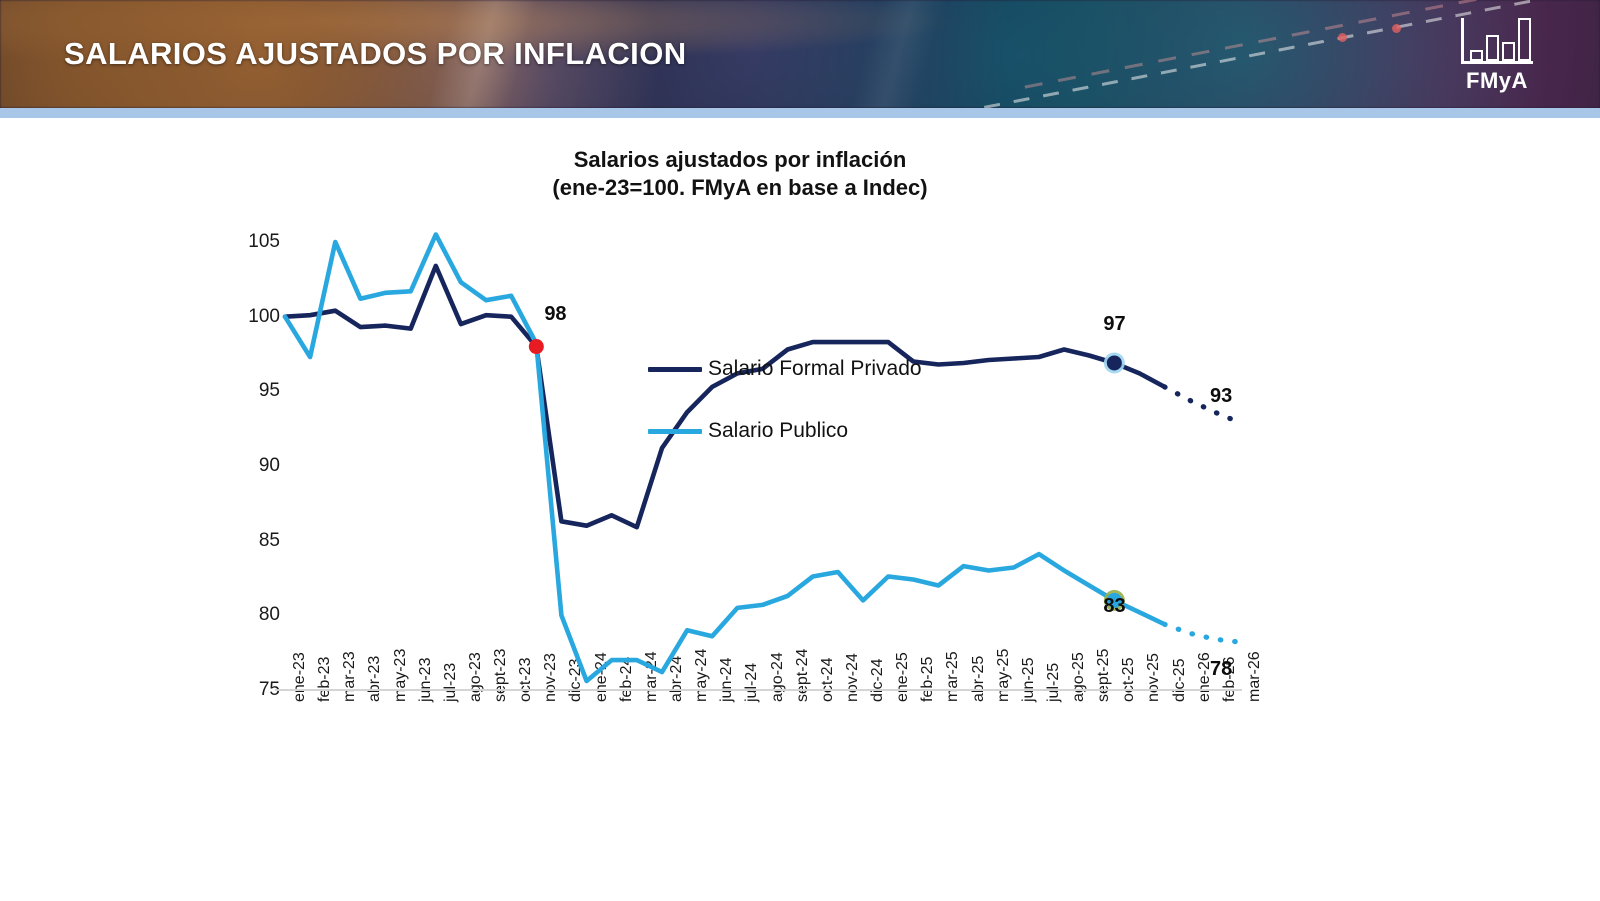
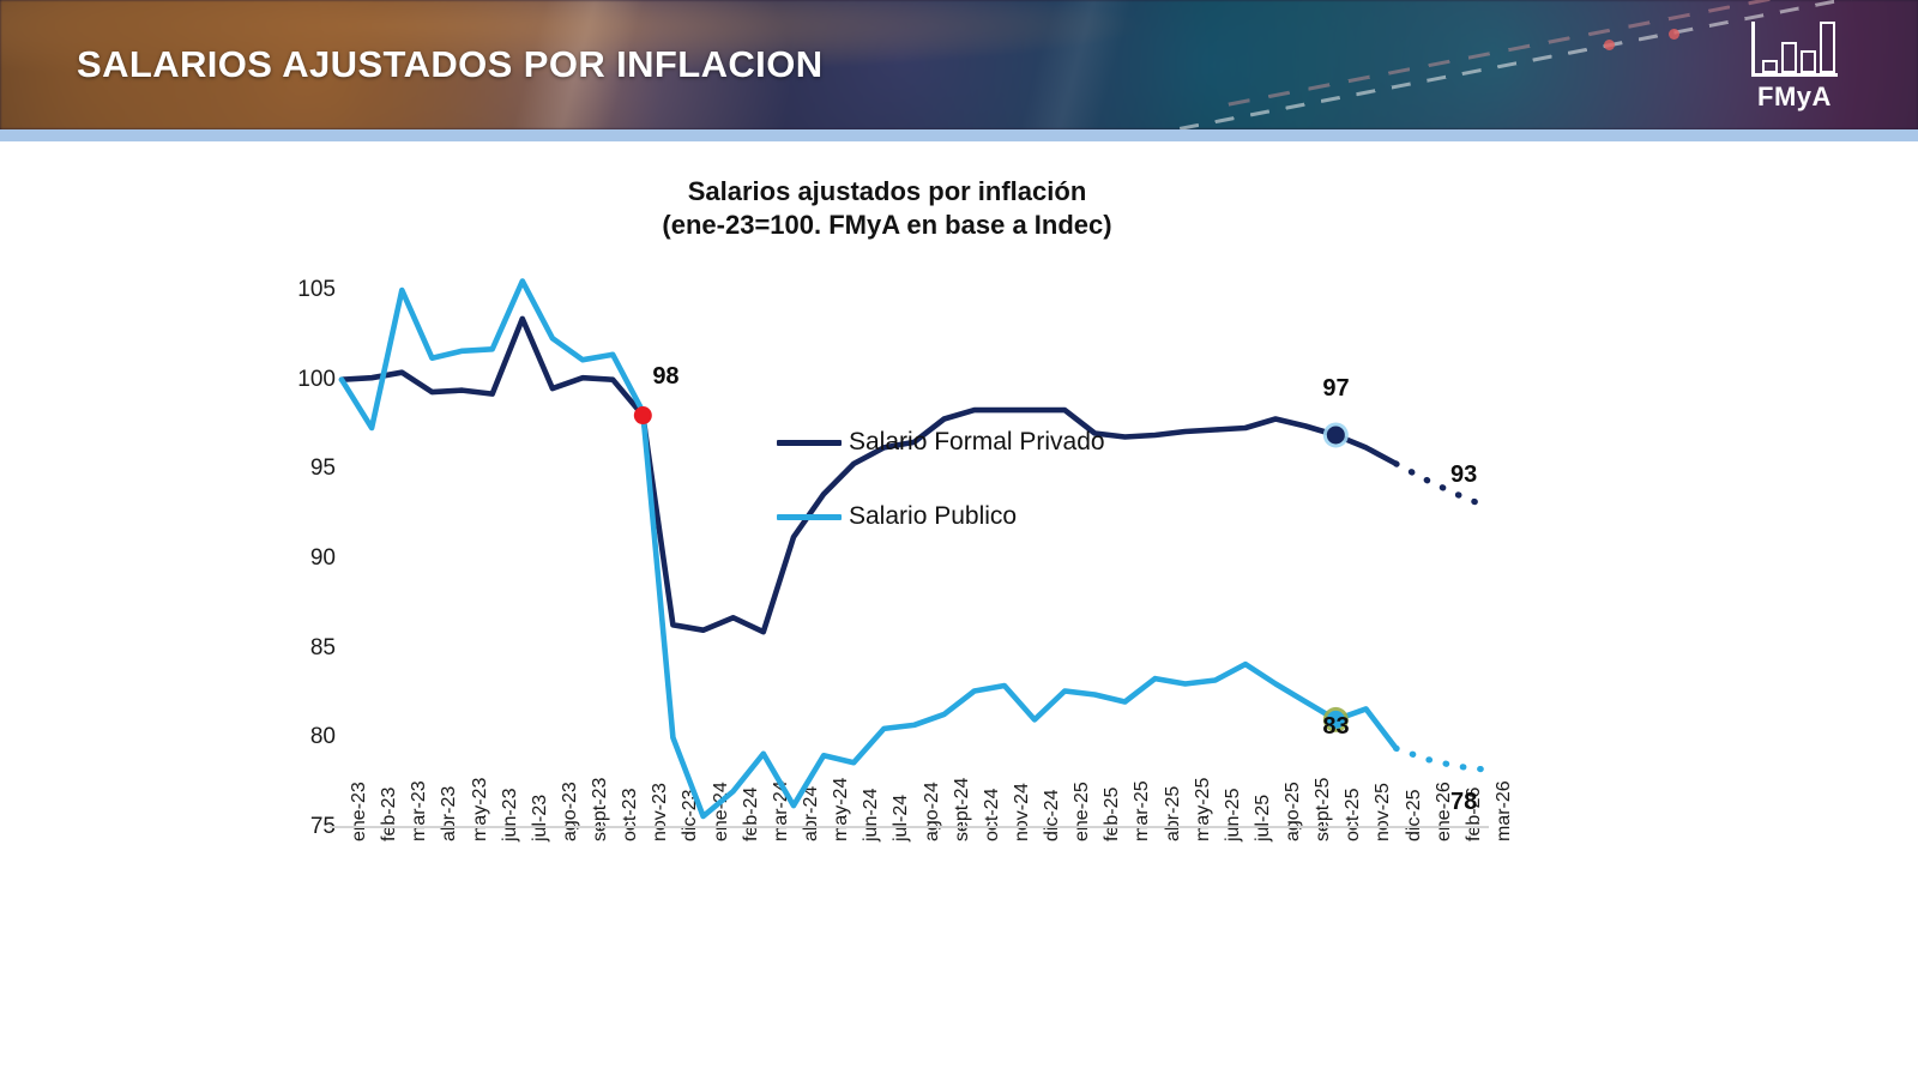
Salario Publico/mar-24: 77.0 -> 79.1
Salario Publico/nov-25: 80.2 -> 81.6
